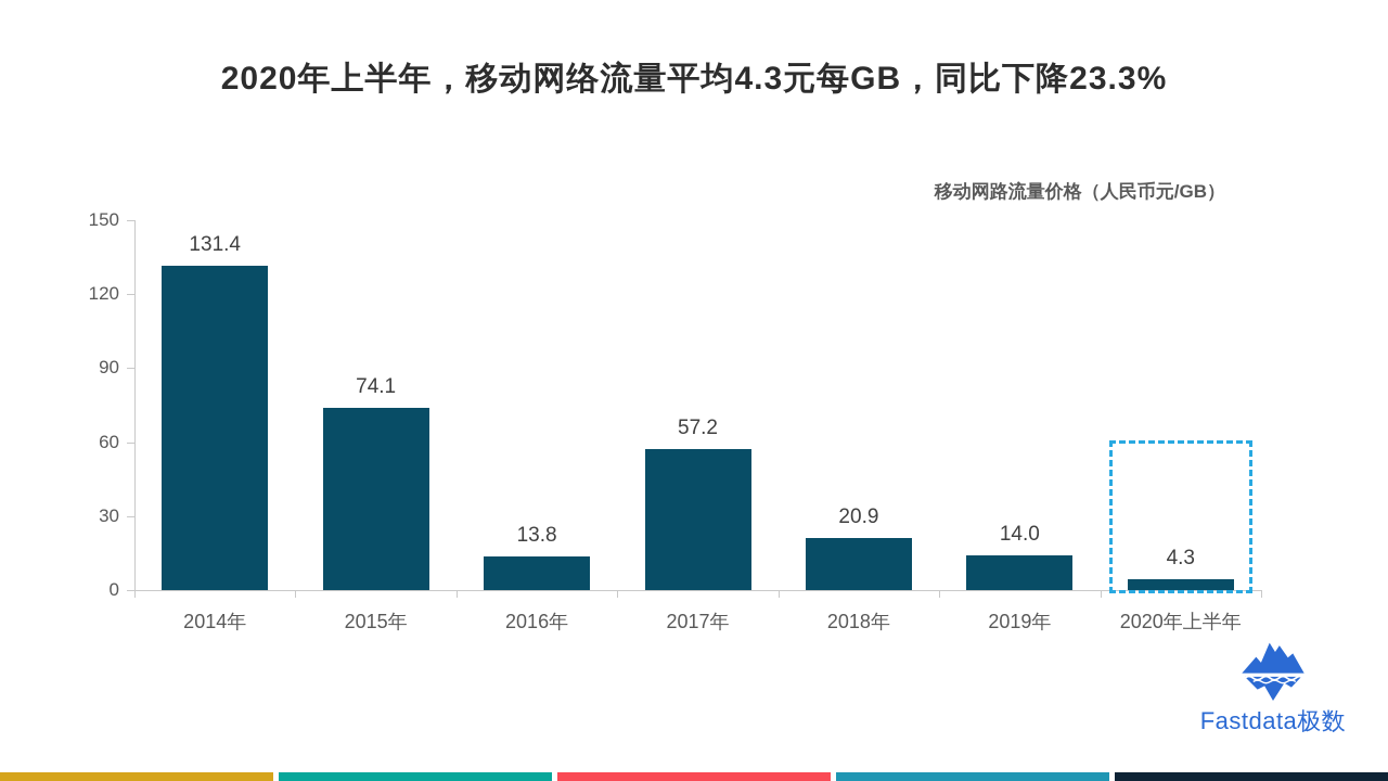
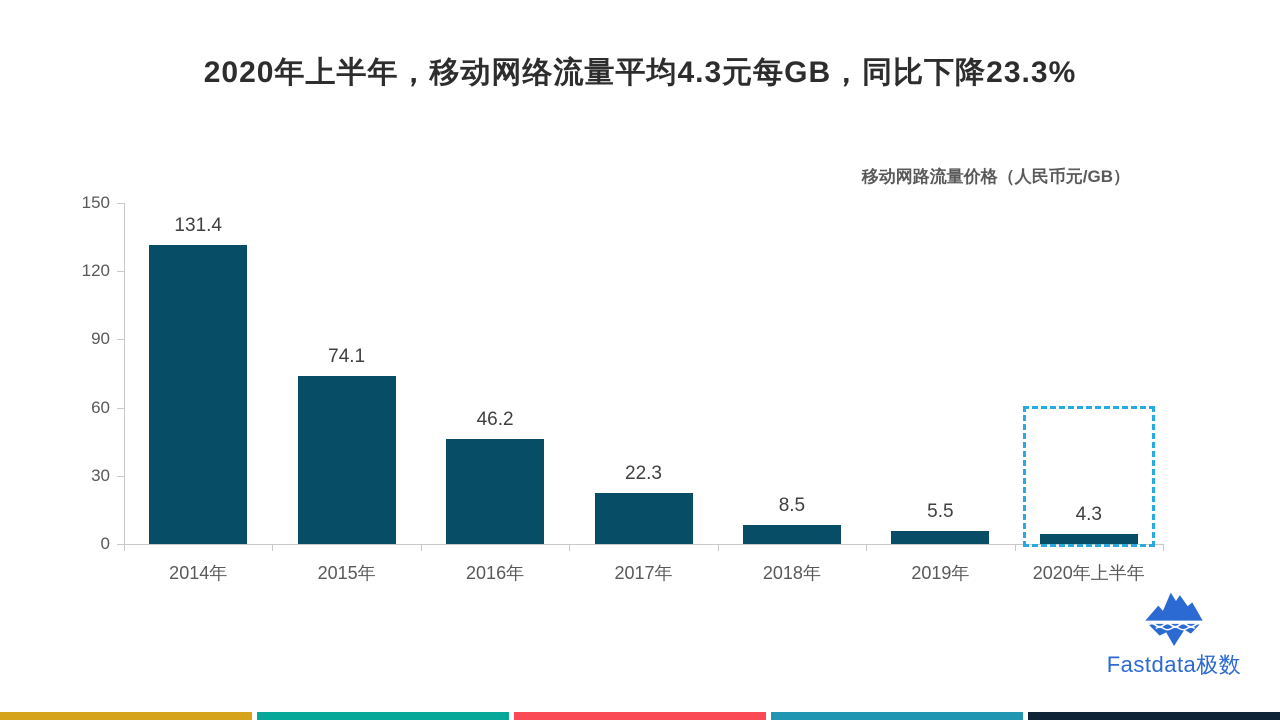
2016年: 13.8 -> 46.2
2017年: 57.2 -> 22.3
2018年: 20.9 -> 8.5
2019年: 14.0 -> 5.5
